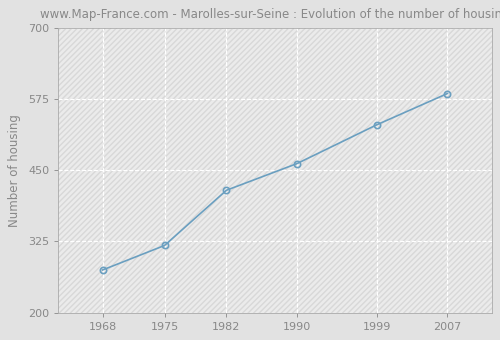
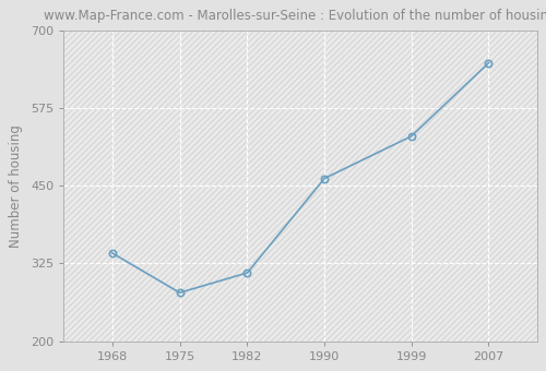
1968: 275 -> 342
1975: 318 -> 278
1982: 415 -> 310
2007: 585 -> 648
